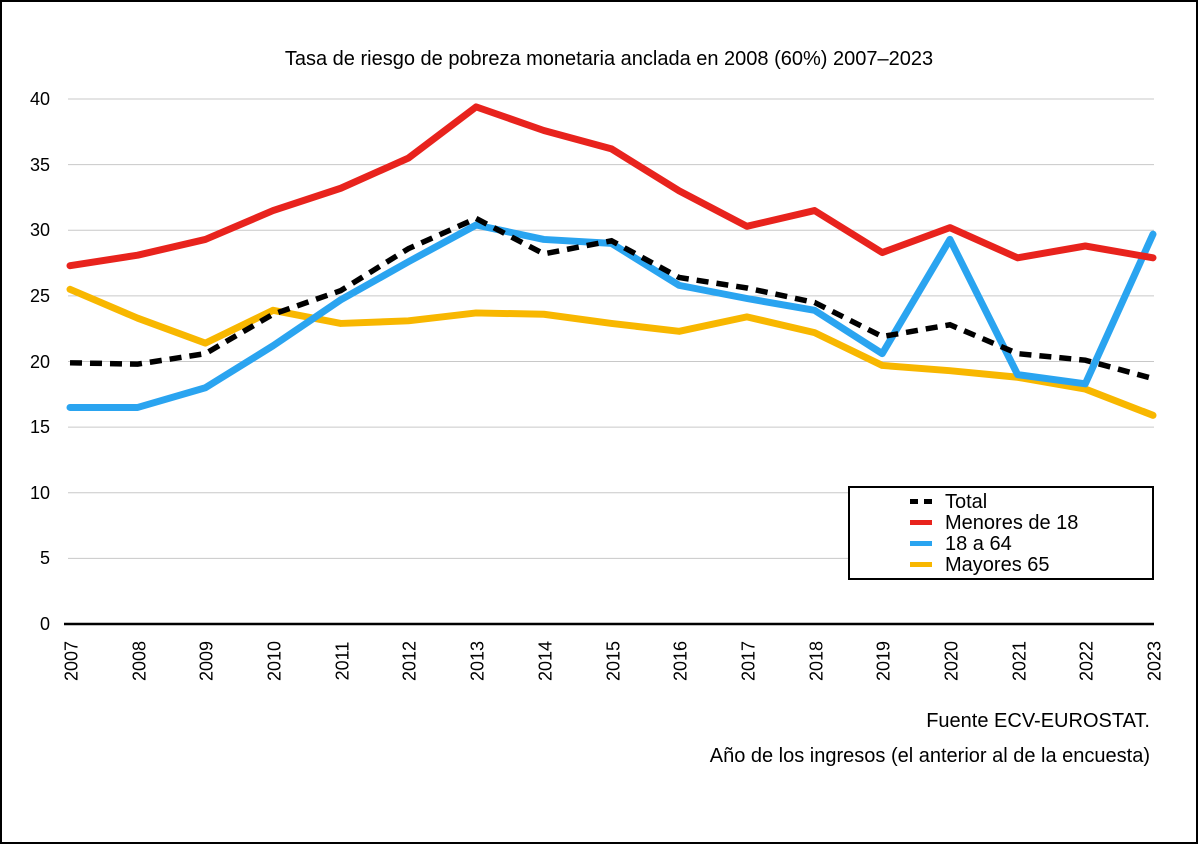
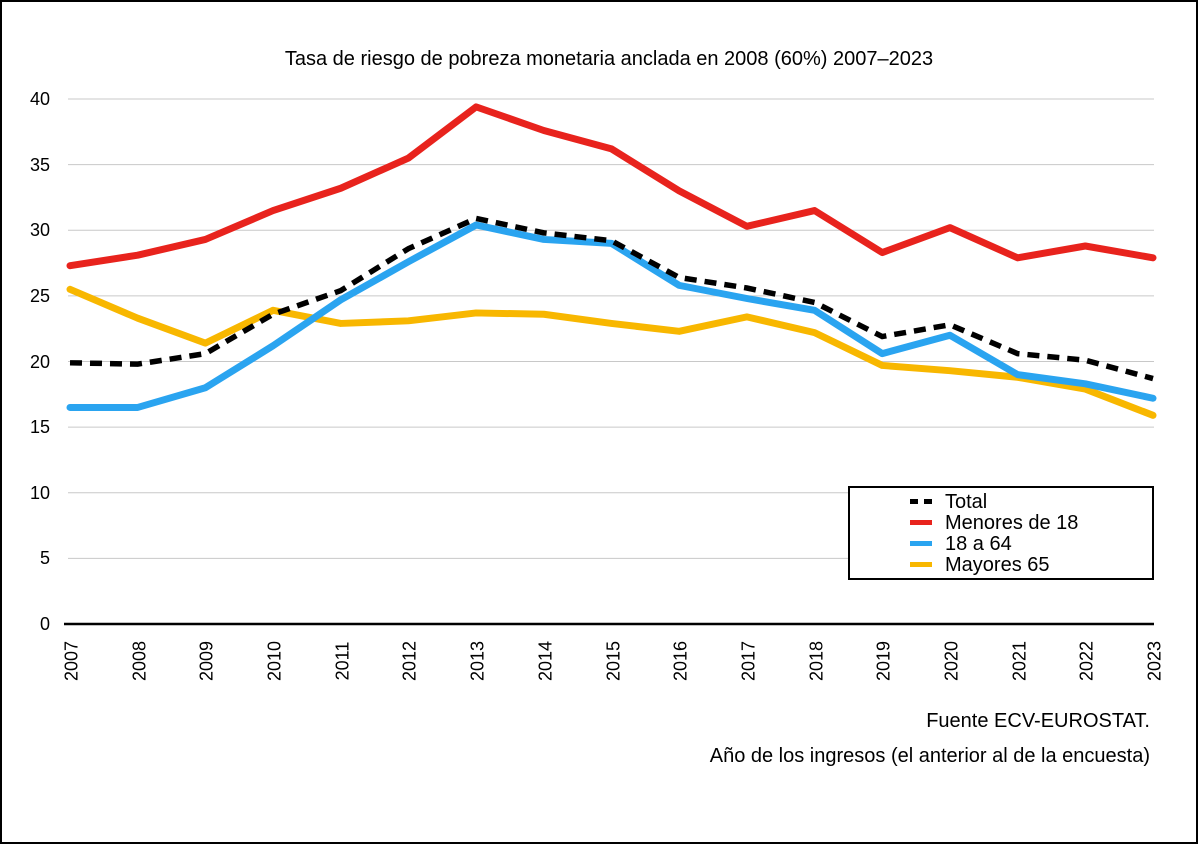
Total/2014: 28.2 -> 29.8
18 a 64/2020: 29.3 -> 22.0
18 a 64/2023: 29.7 -> 17.2
